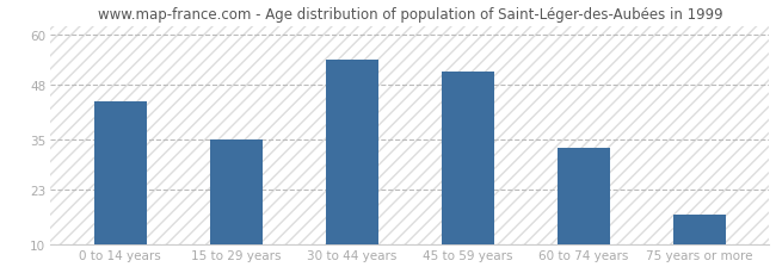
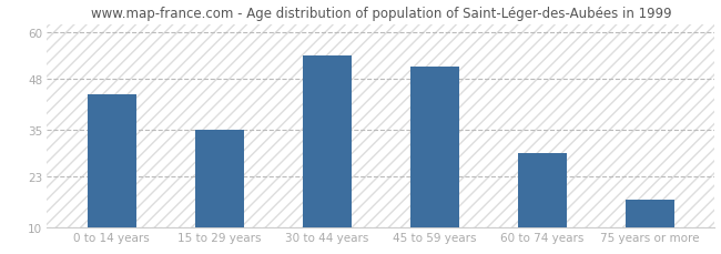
60 to 74 years: 33 -> 29
